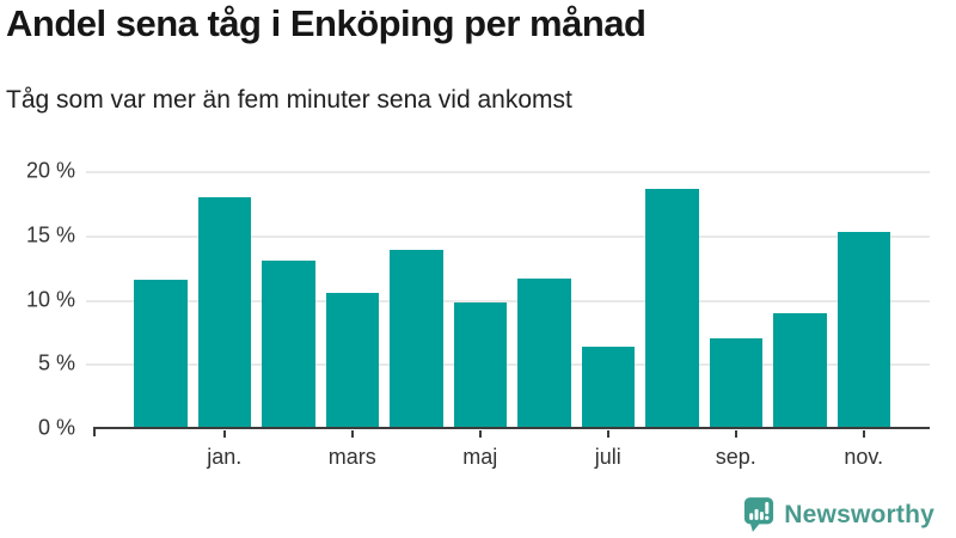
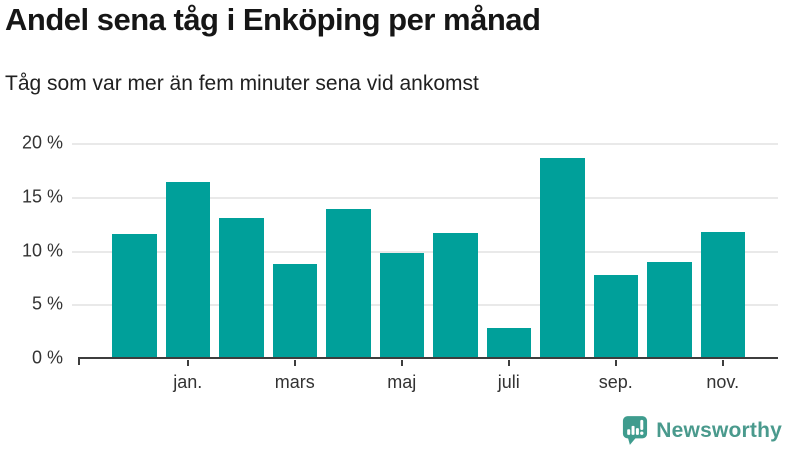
jan.: 18.0% -> 16.4%
mars: 10.5% -> 8.7%
juli: 6.3% -> 2.8%
sep.: 7.0% -> 7.7%
nov.: 15.3% -> 11.7%
